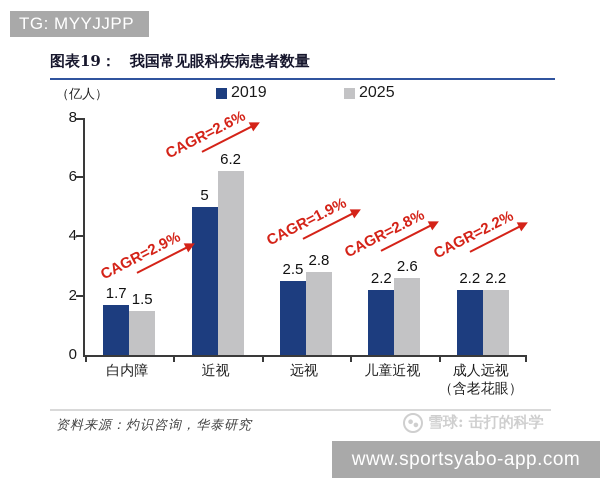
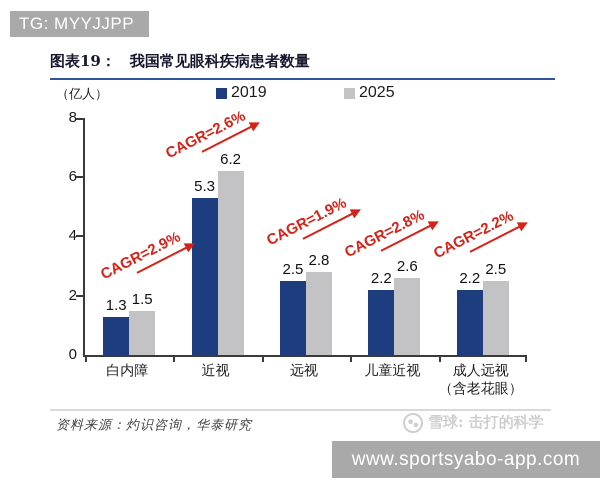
2019/白内障: 1.7 -> 1.3
2019/近视: 5 -> 5.3
2025/成人远视 （含老花眼）: 2.2 -> 2.5
